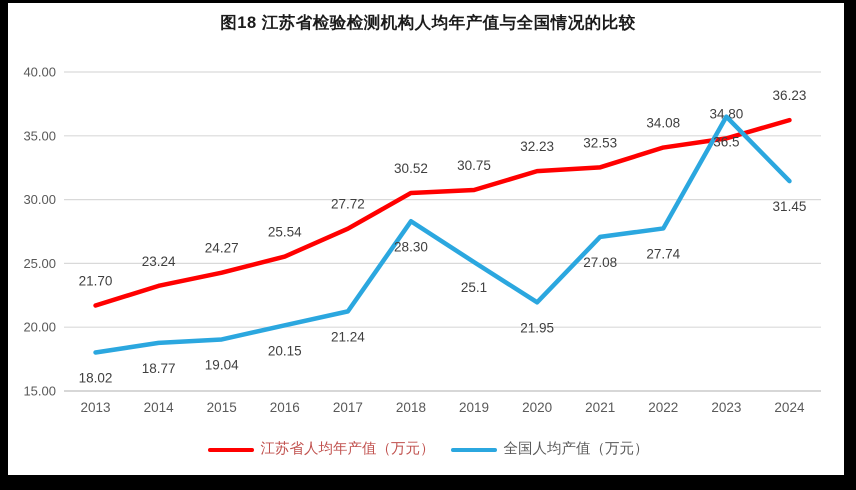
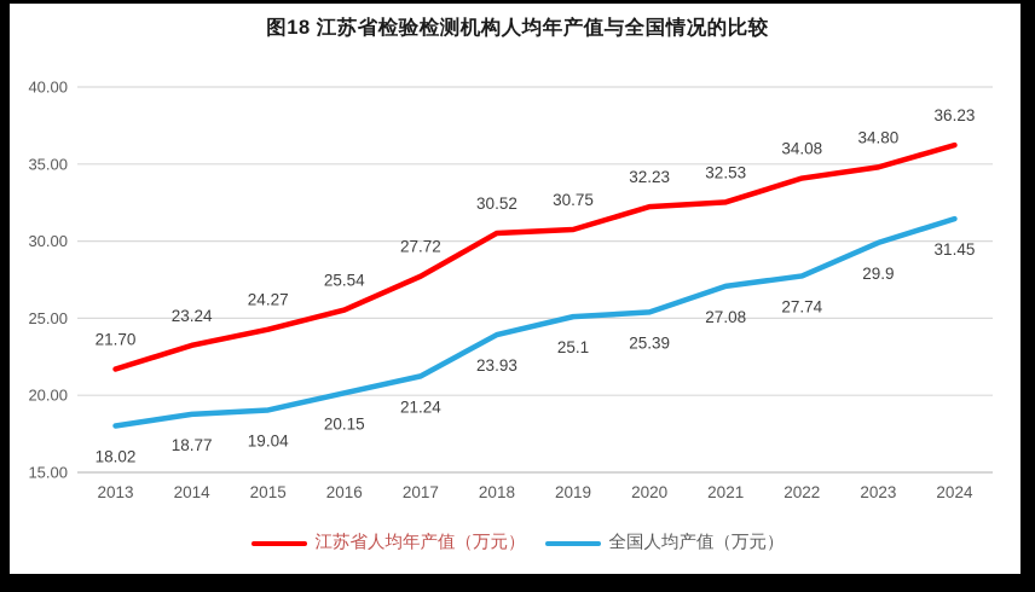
全国人均产值（万元）/2018: 28.30 -> 23.93
全国人均产值（万元）/2020: 21.95 -> 25.39
全国人均产值（万元）/2023: 36.5 -> 29.9
